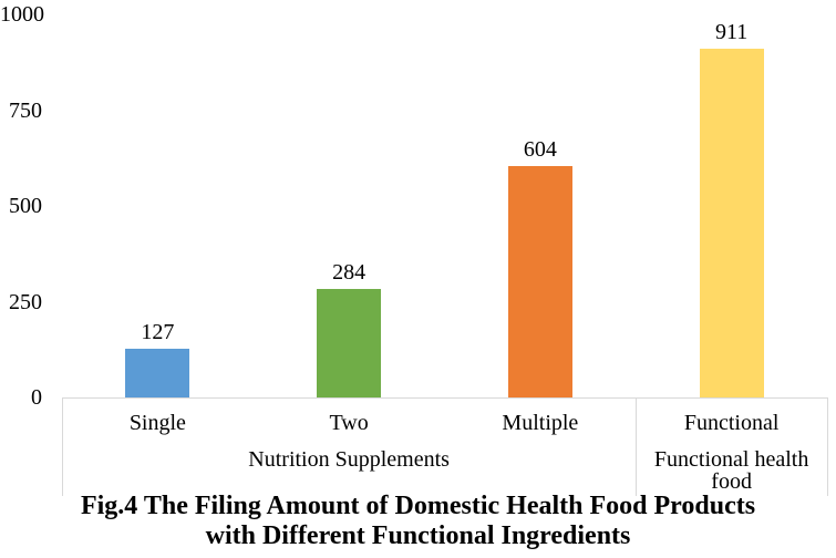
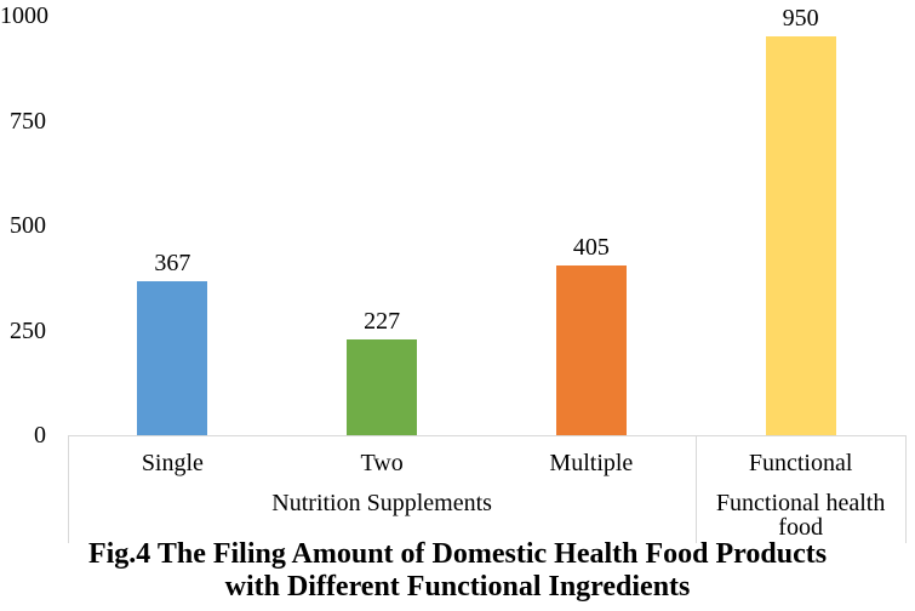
Single: 127 -> 367
Two: 284 -> 227
Multiple: 604 -> 405
Functional: 911 -> 950
